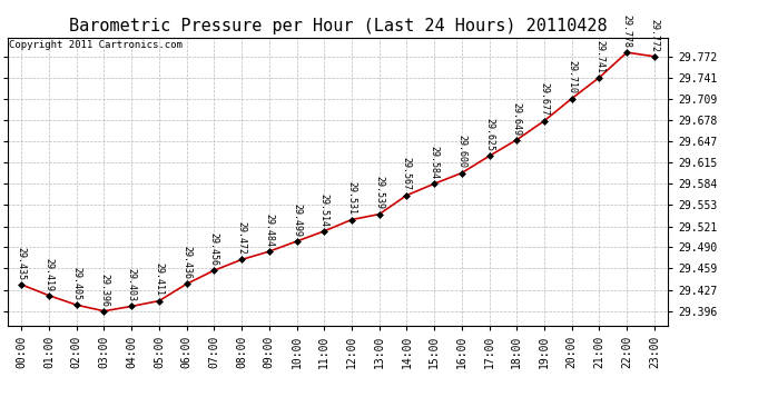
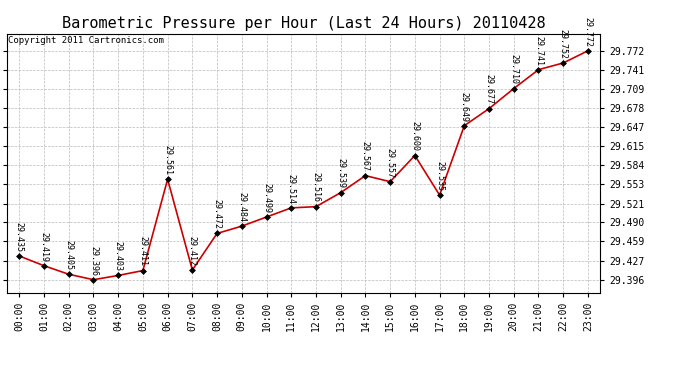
06:00: 29.436 -> 29.561
07:00: 29.456 -> 29.412
12:00: 29.531 -> 29.516
15:00: 29.584 -> 29.557
17:00: 29.625 -> 29.535
22:00: 29.778 -> 29.752
